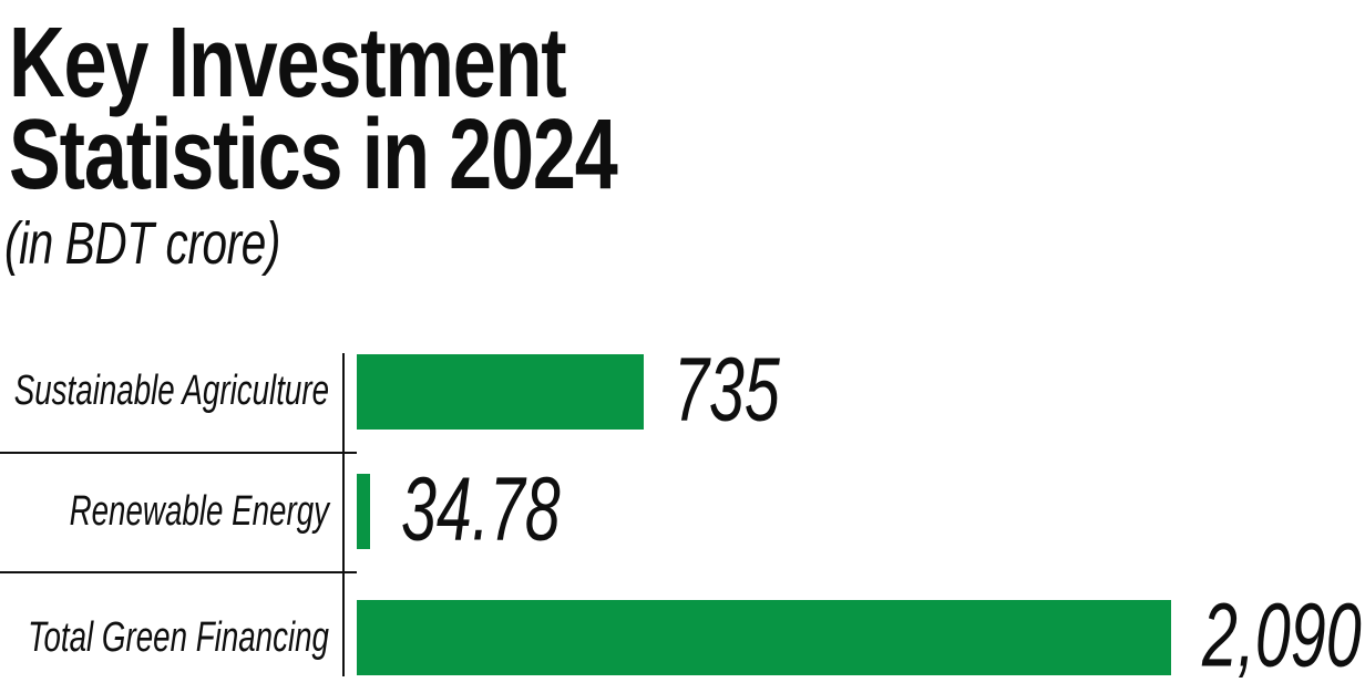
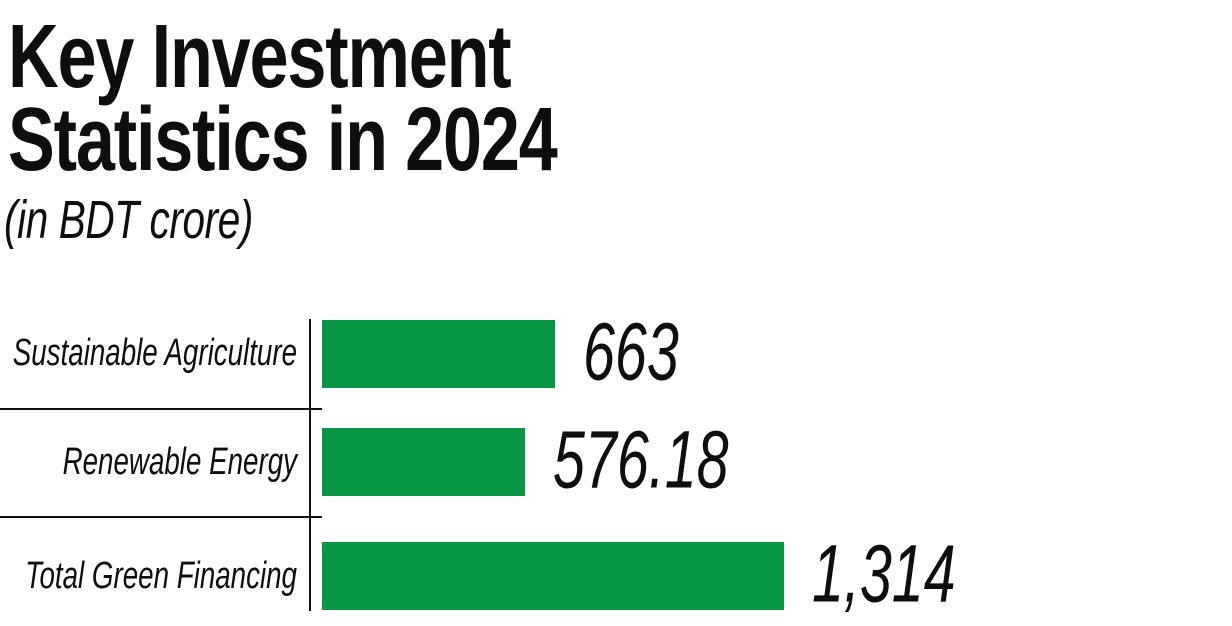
Sustainable Agriculture: 735 -> 663
Renewable Energy: 34.78 -> 576.18
Total Green Financing: 2,090 -> 1,314
